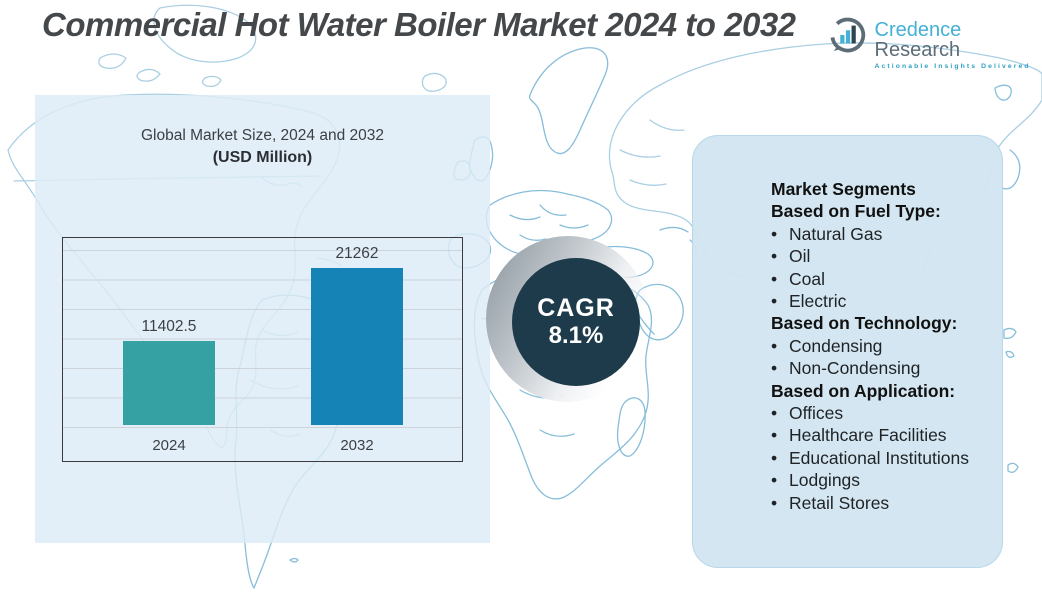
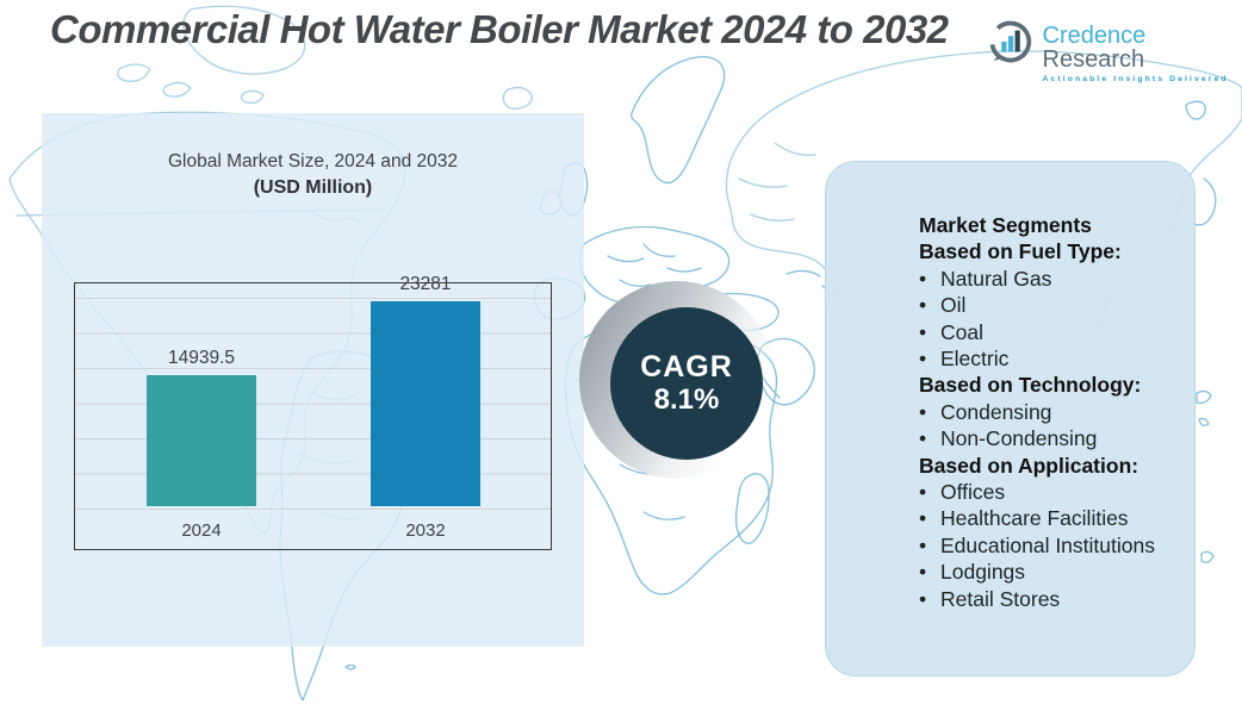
2024: 11402.5 -> 14939.5
2032: 21262 -> 23281
